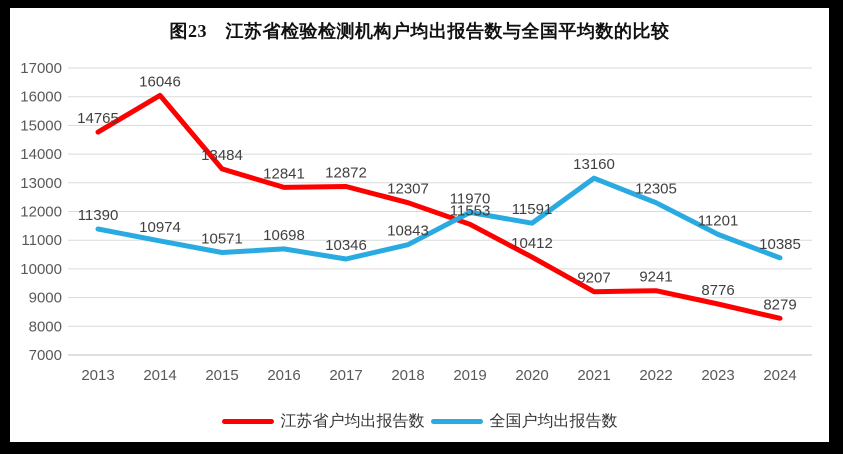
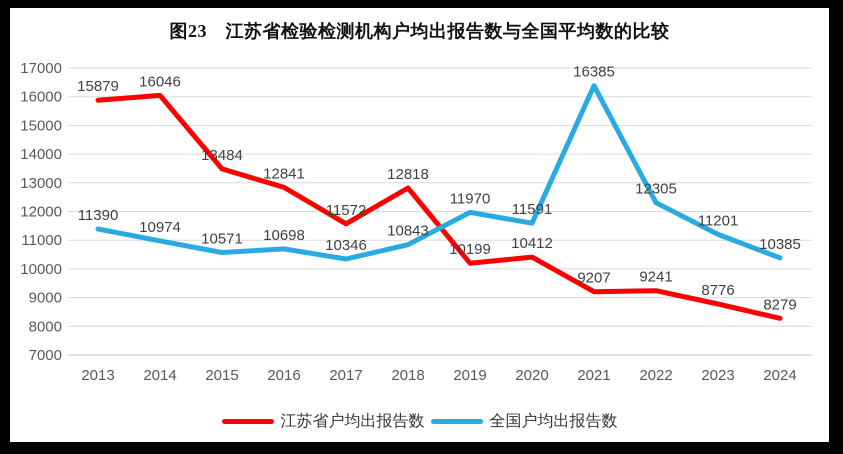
江苏省户均出报告数/2013: 14765 -> 15879
江苏省户均出报告数/2017: 12872 -> 11572
江苏省户均出报告数/2018: 12307 -> 12818
江苏省户均出报告数/2019: 11553 -> 10199
全国户均出报告数/2021: 13160 -> 16385
